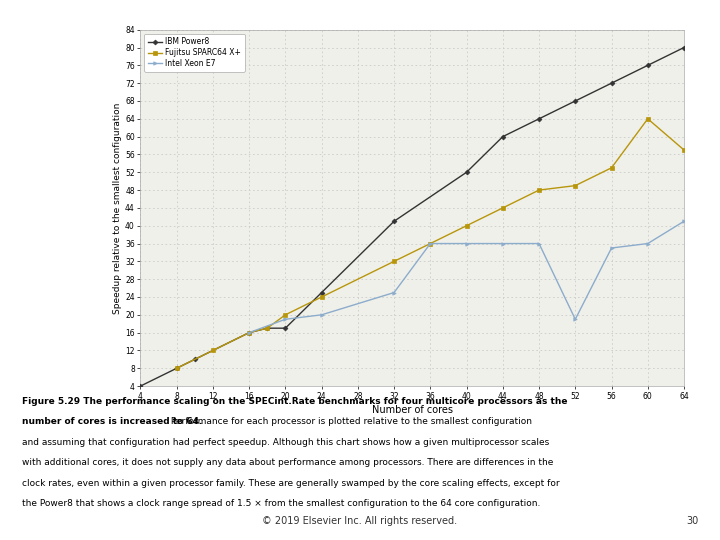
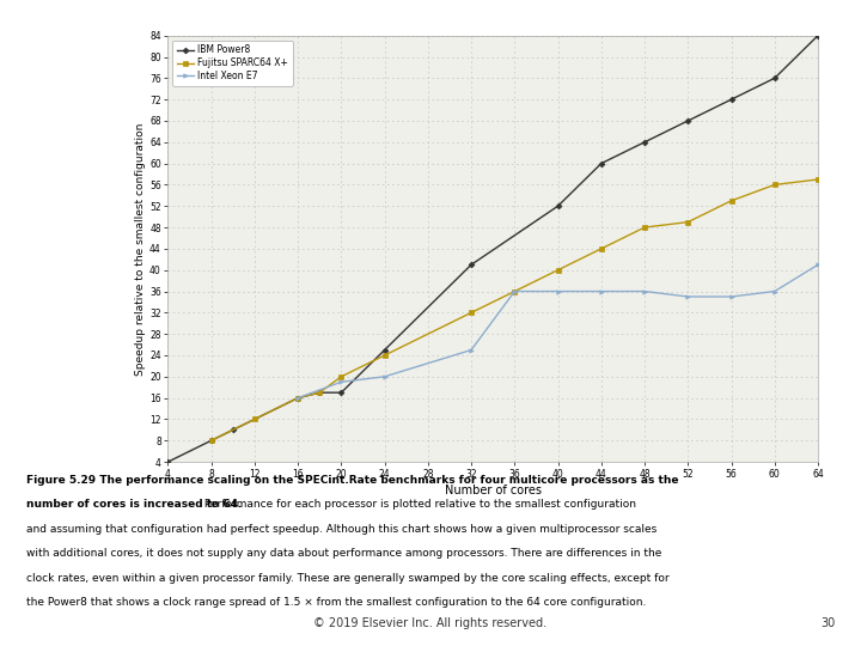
Intel Xeon E7/52: 19 -> 35
Fujitsu SPARC64 X+/60: 64 -> 56
IBM Power8/64: 80 -> 84
